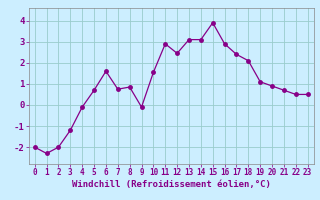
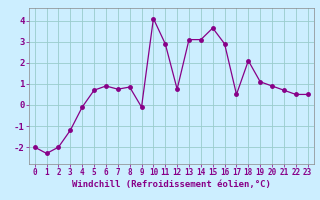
6: 1.60 -> 0.90
10: 1.55 -> 4.10
12: 2.45 -> 0.75
15: 3.90 -> 3.65
17: 2.40 -> 0.50
